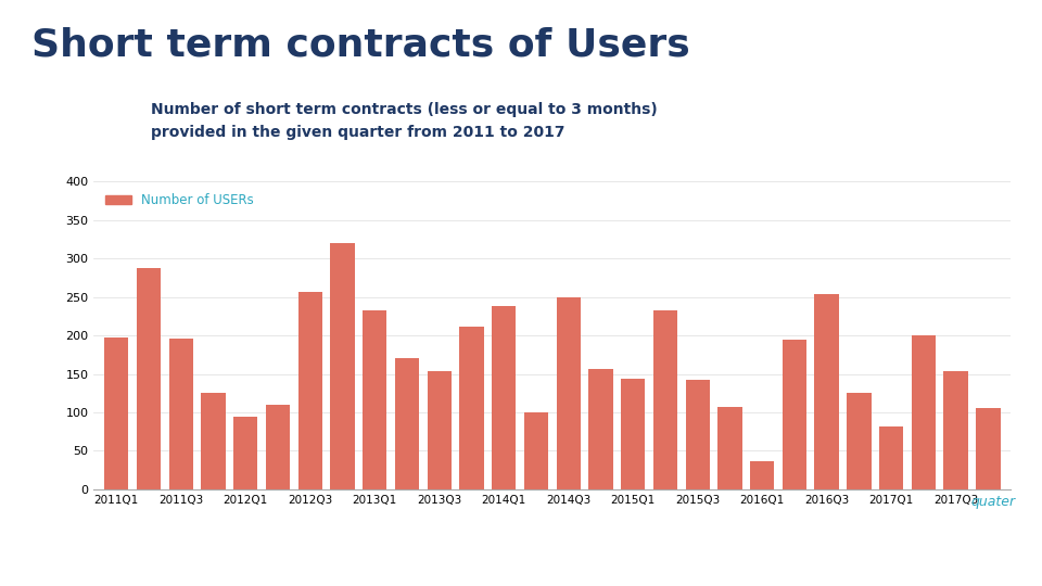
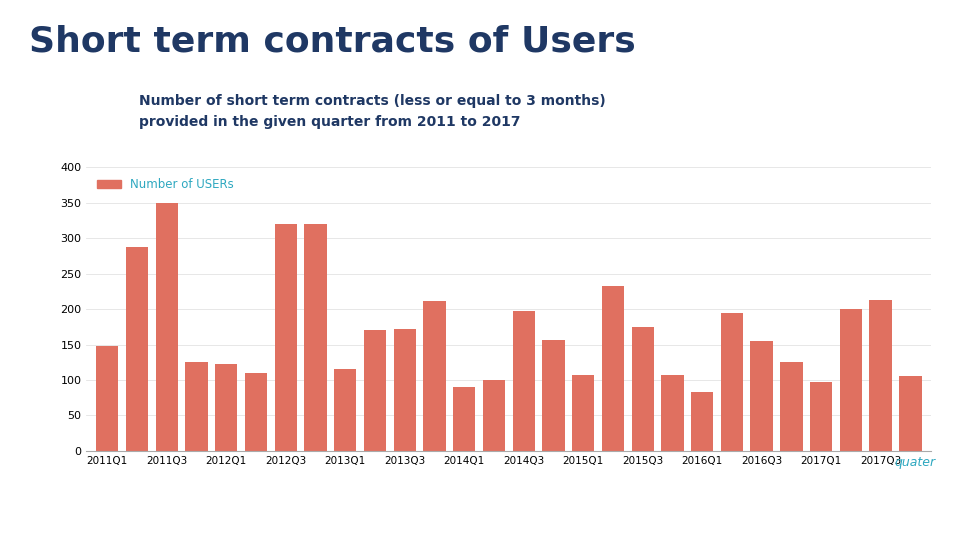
2011Q1: 198 -> 148
2011Q3: 196 -> 350
2012Q1: 94 -> 122
2012Q3: 256 -> 320
2013Q1: 232 -> 115
2013Q3: 154 -> 172
2014Q1: 238 -> 90
2014Q3: 250 -> 197
2015Q1: 144 -> 107
2015Q3: 142 -> 175
2016Q1: 36 -> 83
2016Q3: 254 -> 155
2017Q1: 82 -> 97
2017Q3: 154 -> 213
